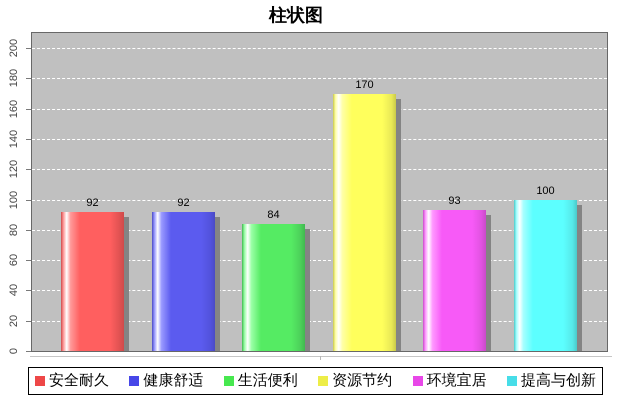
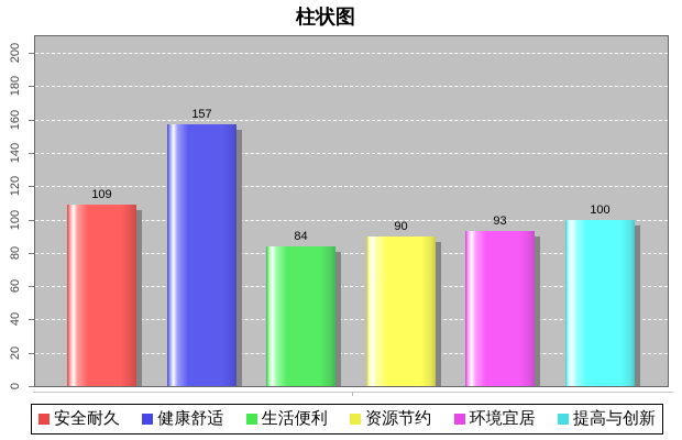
安全耐久: 92 -> 109
健康舒适: 92 -> 157
资源节约: 170 -> 90
